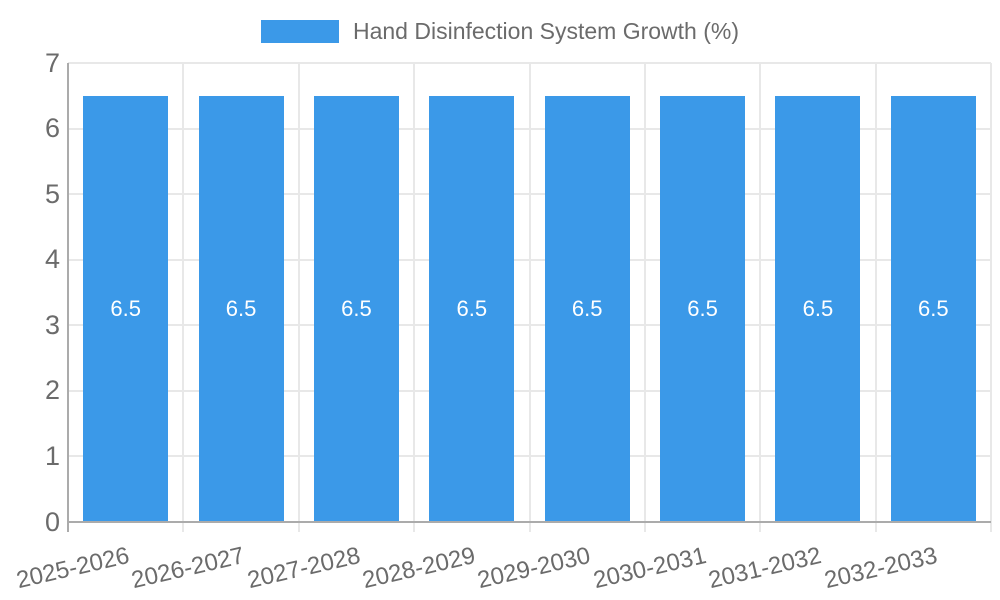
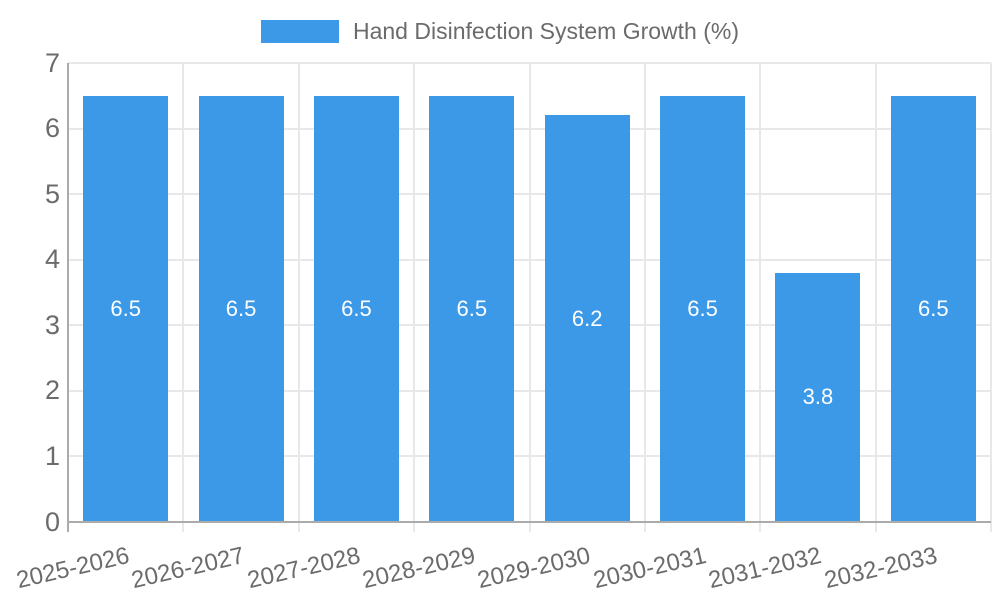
2029-2030: 6.5 -> 6.2
2031-2032: 6.5 -> 3.8
